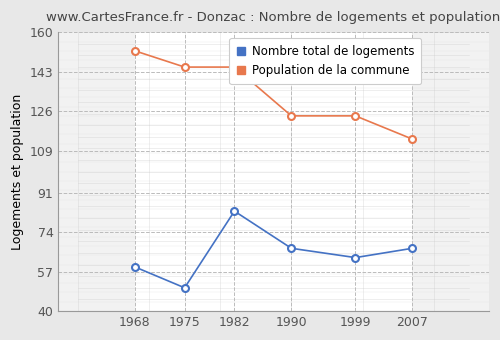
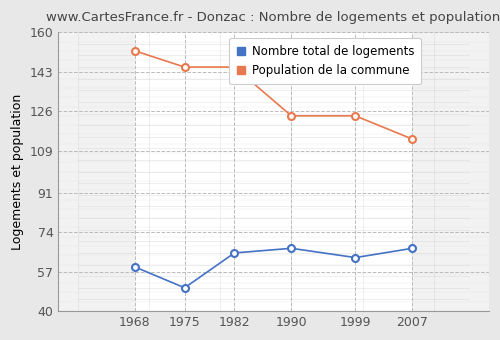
Nombre total de logements/1982: 83 -> 65
